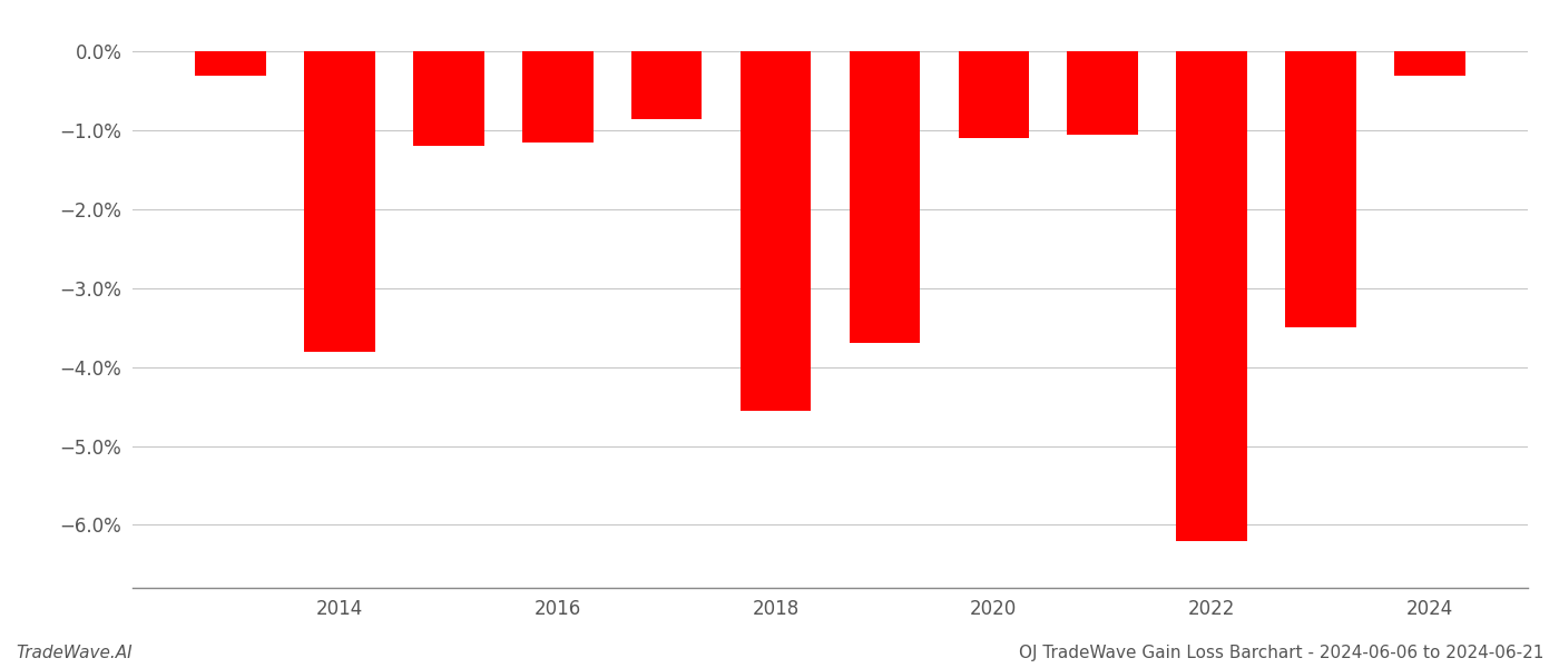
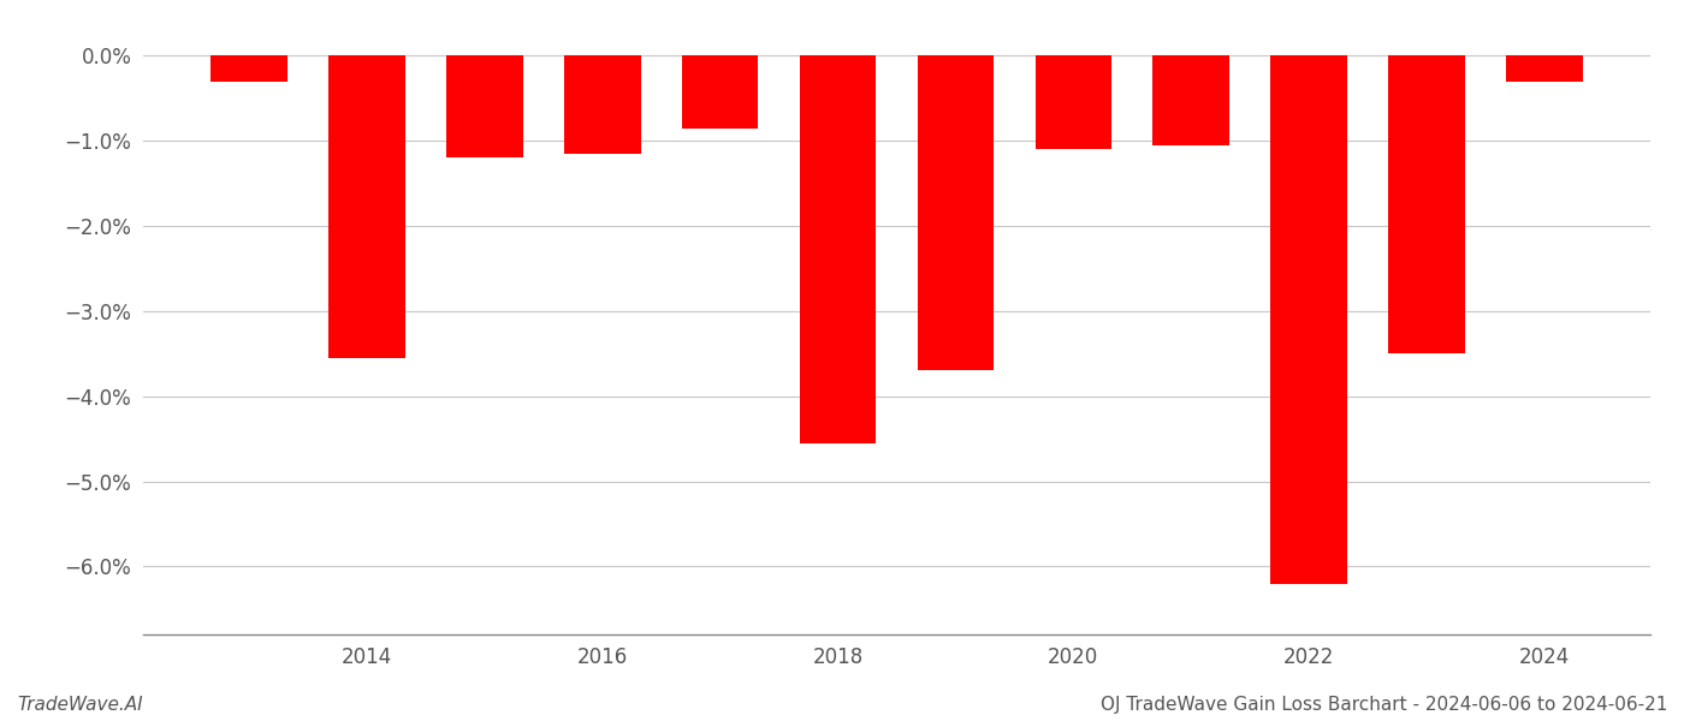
2014: -3.80% -> -3.55%
